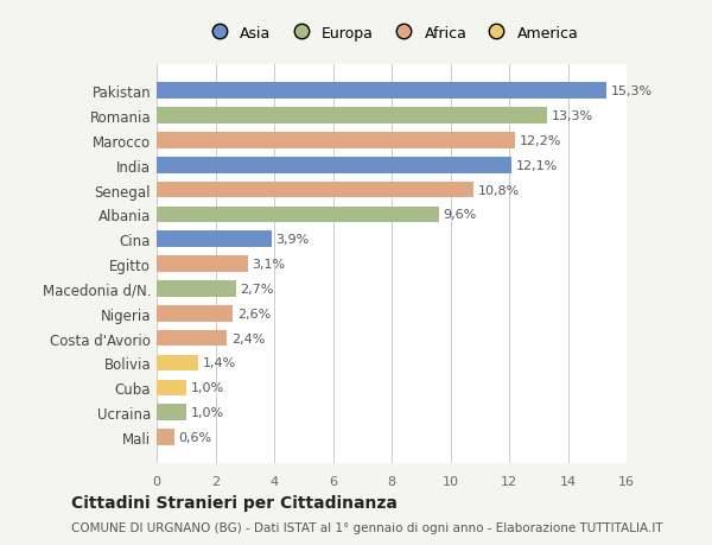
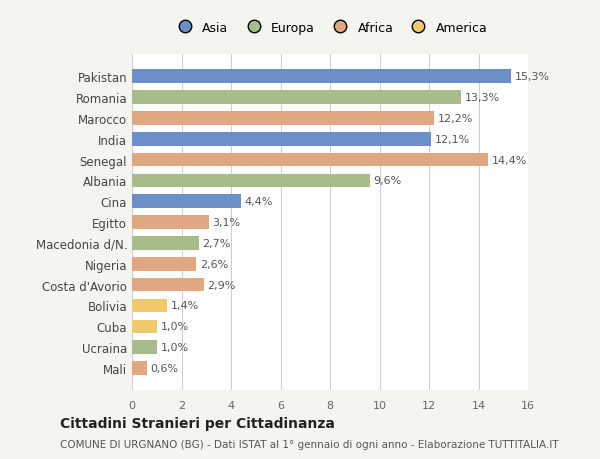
Senegal: 10,8% -> 14,4%
Cina: 3,9% -> 4,4%
Costa d'Avorio: 2,4% -> 2,9%
